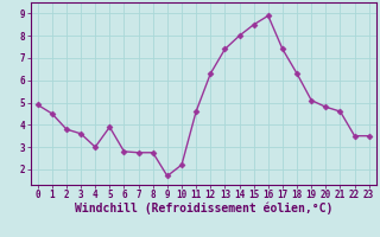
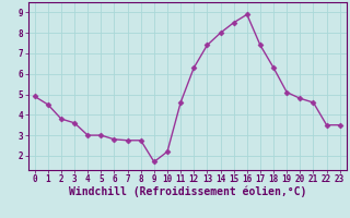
5: 3.9 -> 3.0
